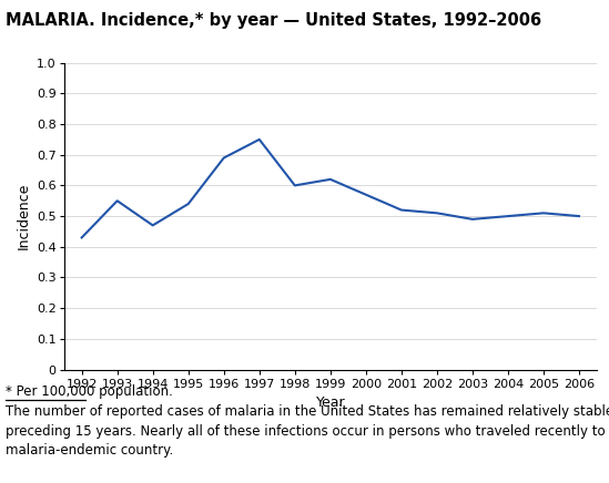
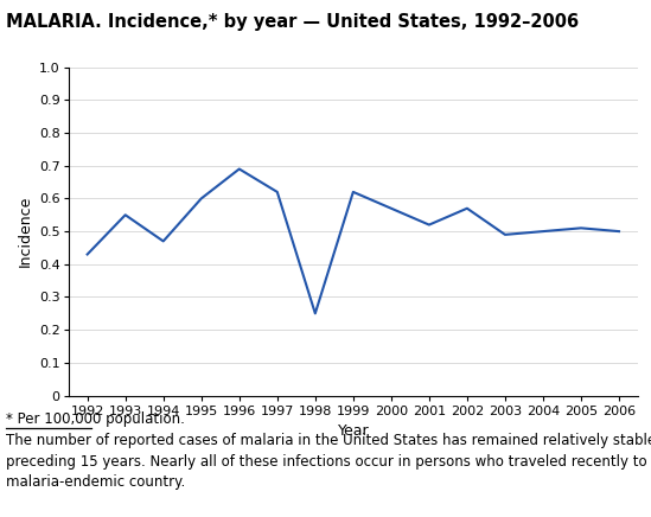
1995: 0.54 -> 0.60
1997: 0.75 -> 0.62
1998: 0.60 -> 0.25
2002: 0.51 -> 0.57
